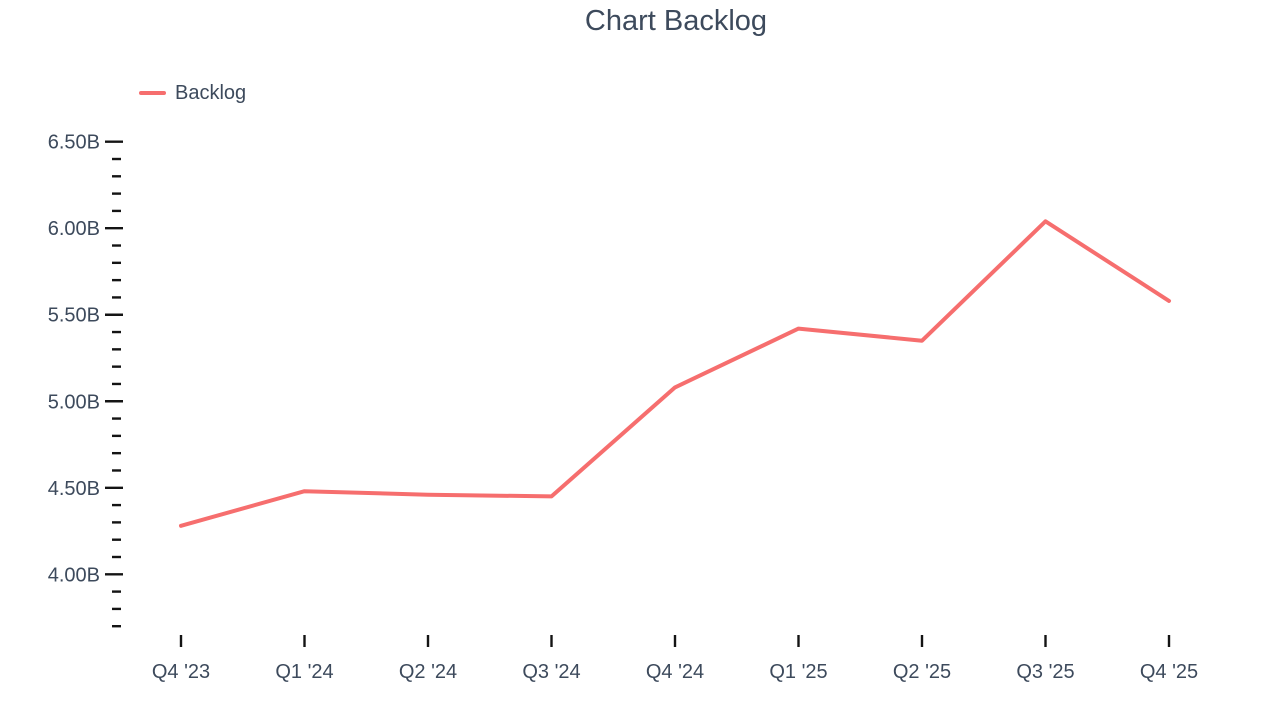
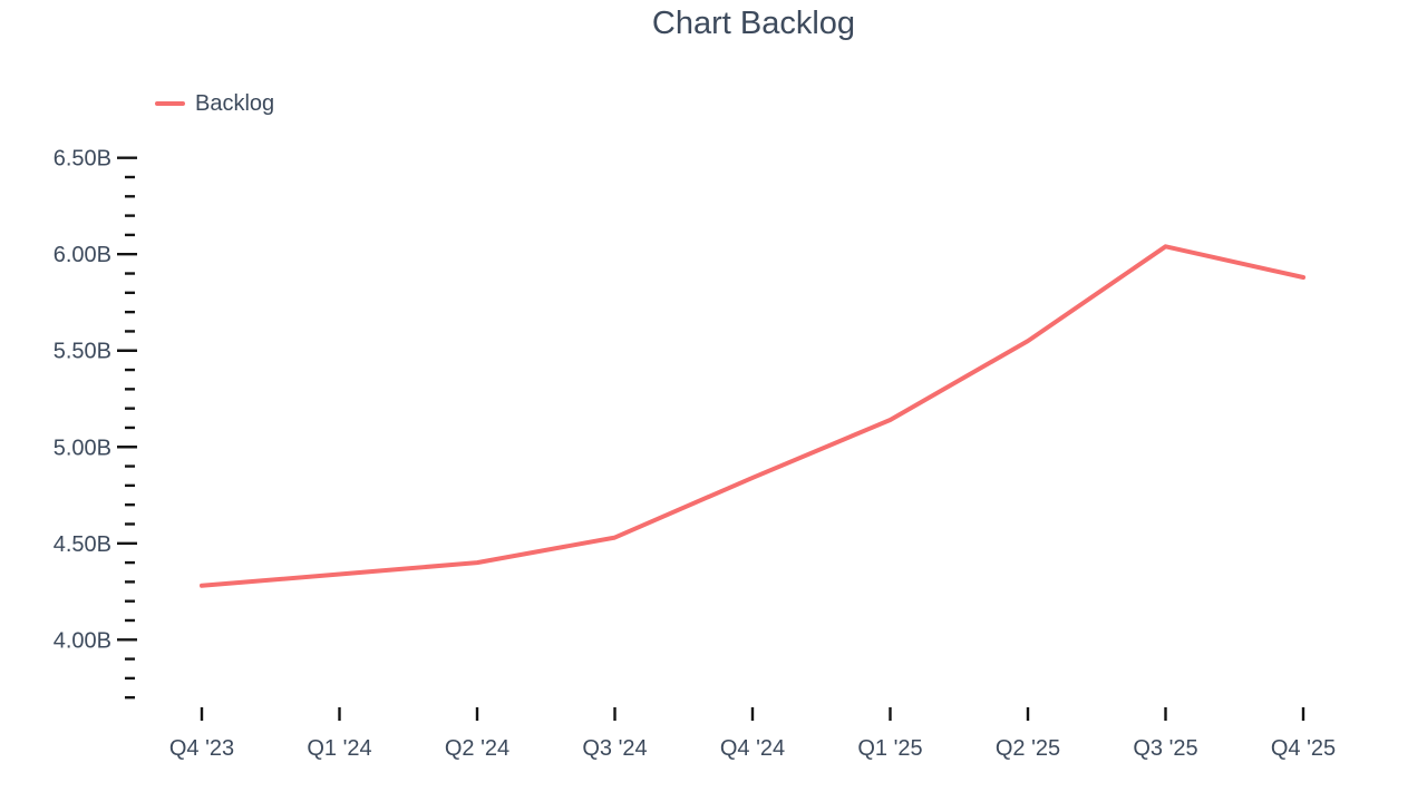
Q1 '24: 4.48B -> 4.34B
Q2 '24: 4.46B -> 4.40B
Q3 '24: 4.45B -> 4.53B
Q4 '24: 5.08B -> 4.84B
Q1 '25: 5.42B -> 5.14B
Q2 '25: 5.35B -> 5.55B
Q4 '25: 5.58B -> 5.88B
